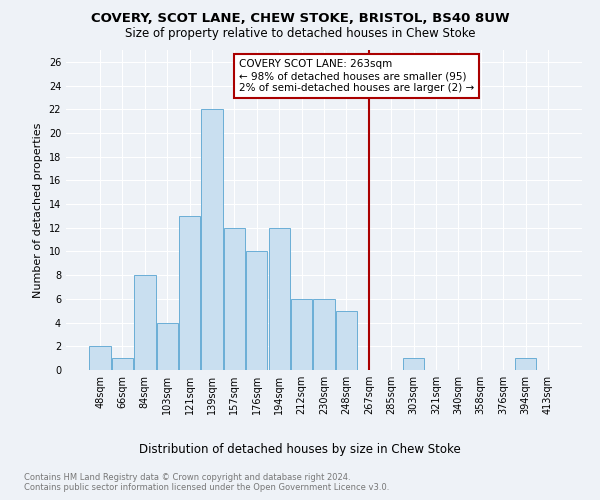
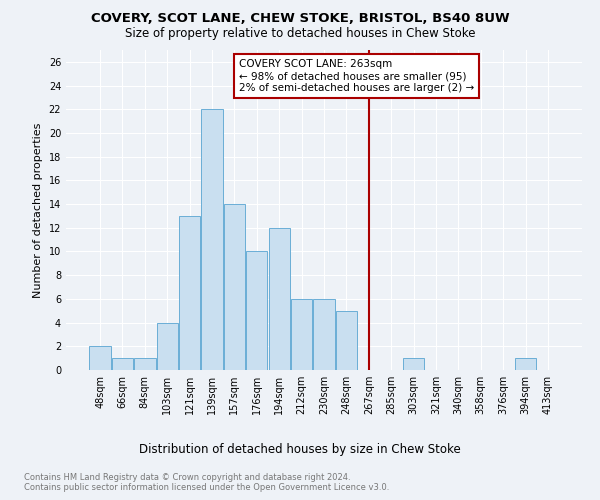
84sqm: 8 -> 1
157sqm: 12 -> 14
